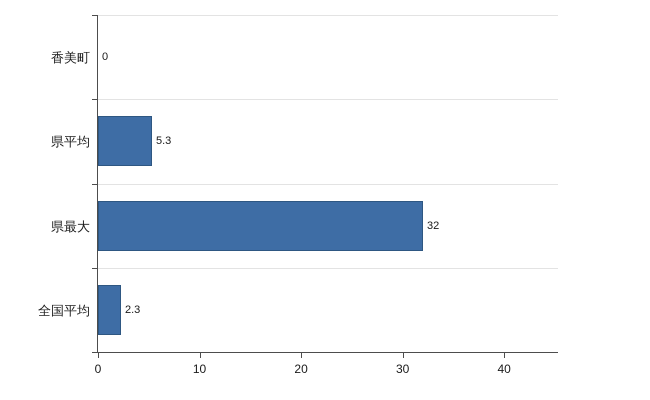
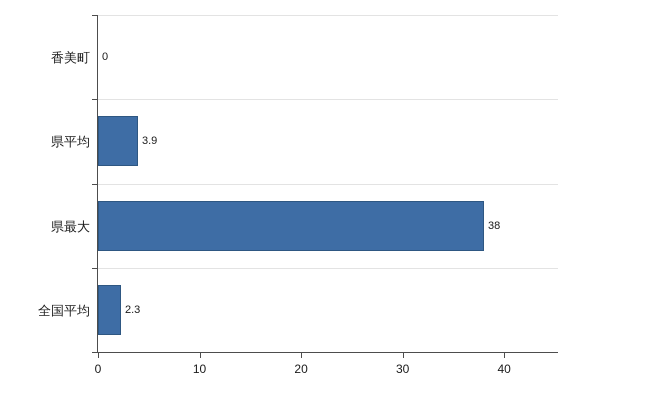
県平均: 5.3 -> 3.9
県最大: 32 -> 38
